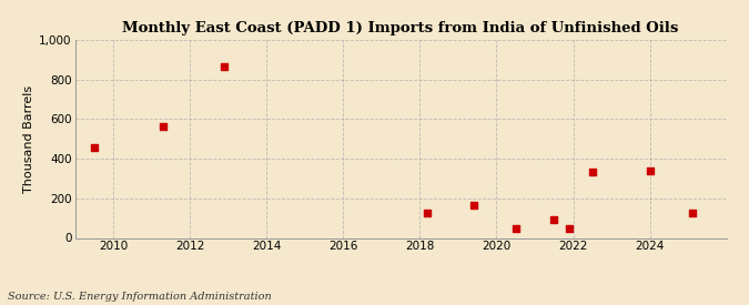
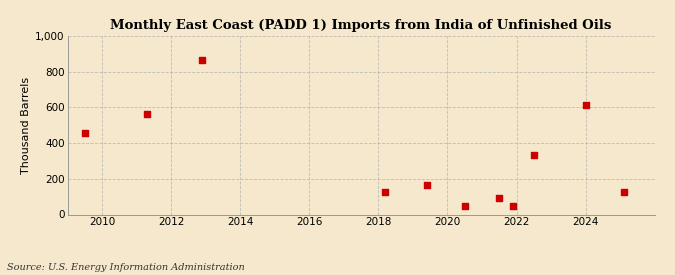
2024: 340 -> 610
